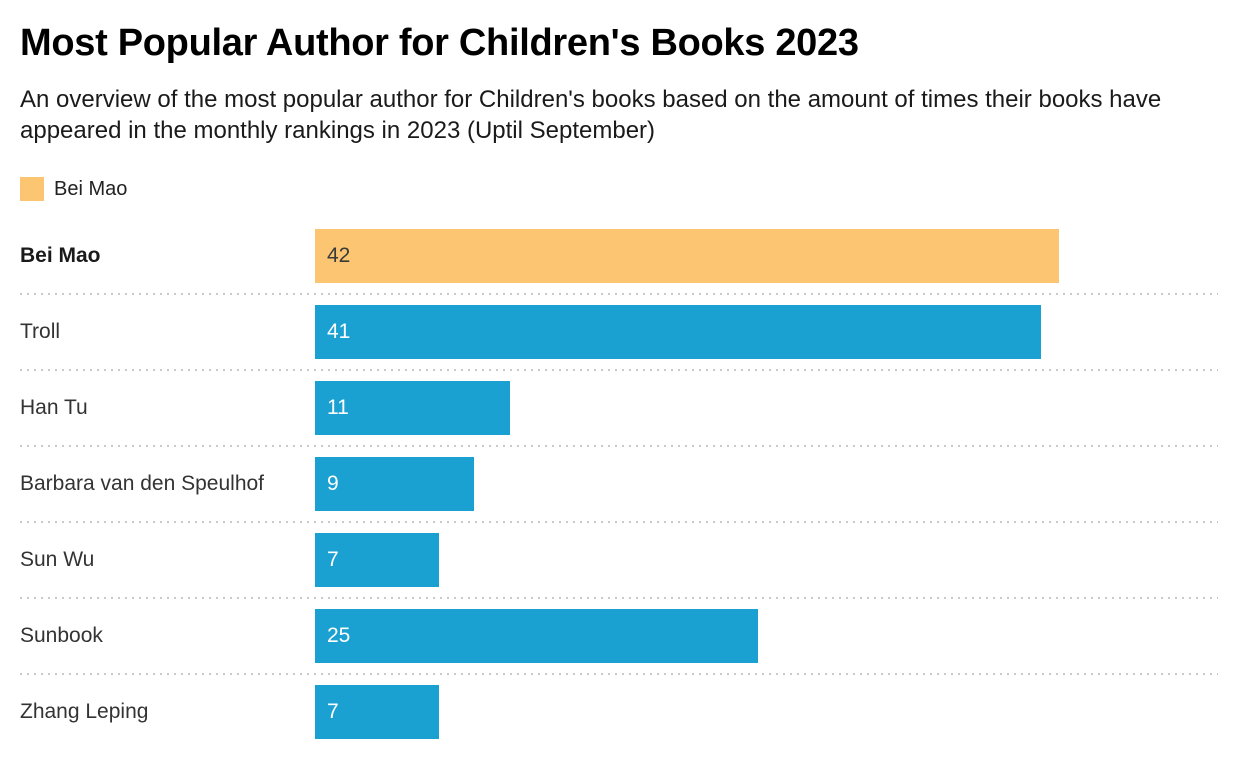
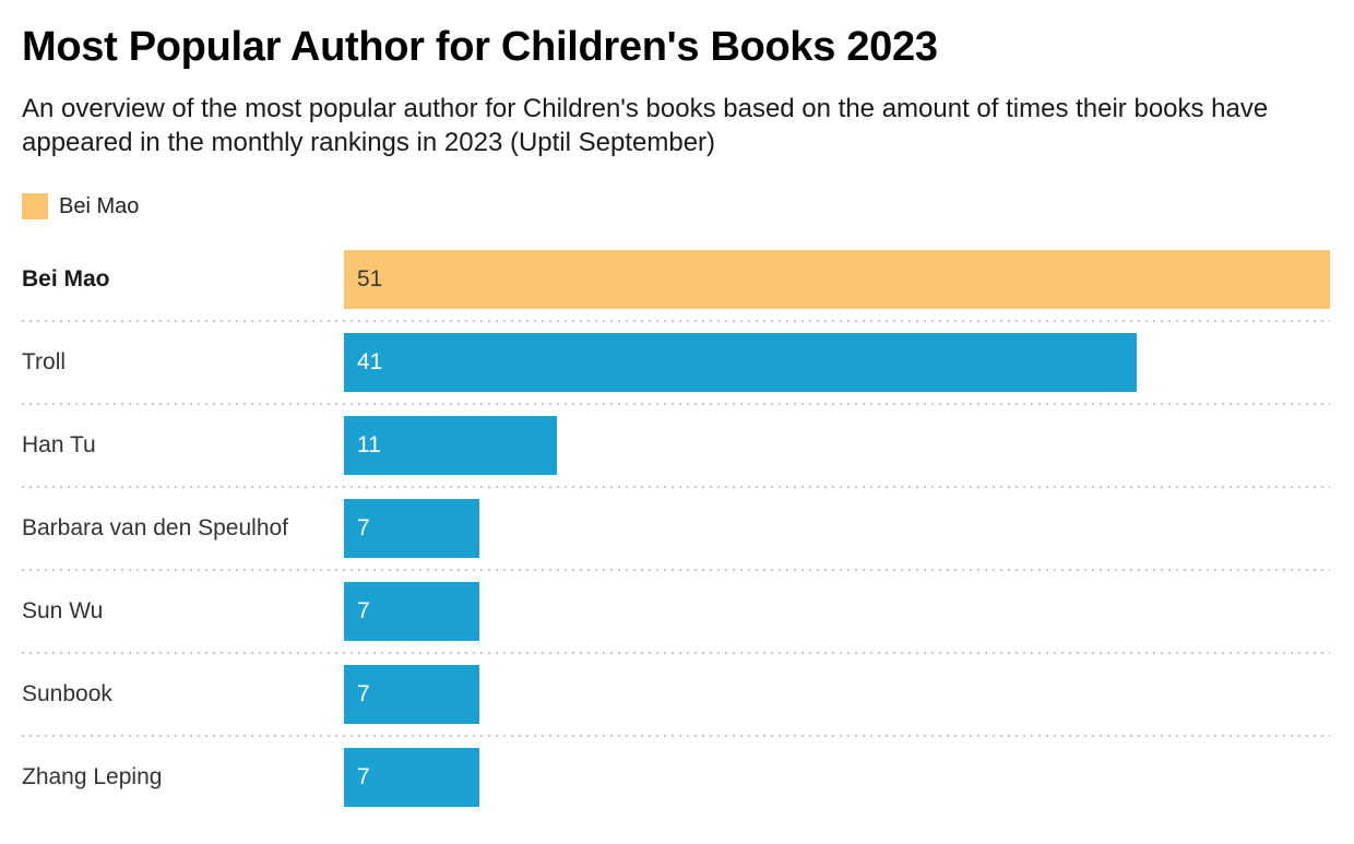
Bei Mao: 42 -> 51
Barbara van den Speulhof: 9 -> 7
Sunbook: 25 -> 7
